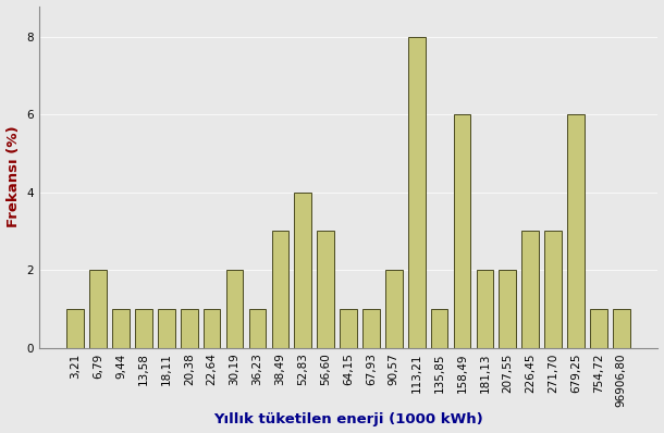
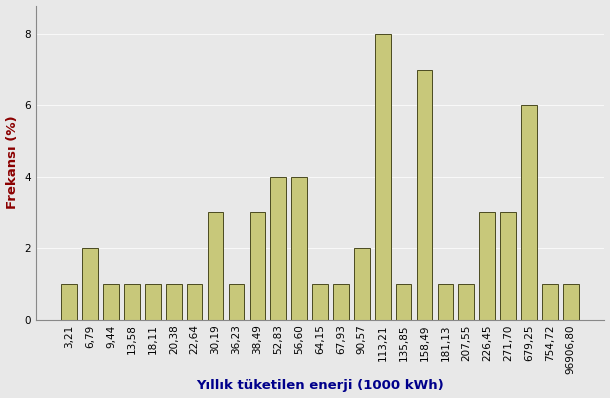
30,19: 2 -> 3
56,60: 3 -> 4
158,49: 6 -> 7
181,13: 2 -> 1
207,55: 2 -> 1
